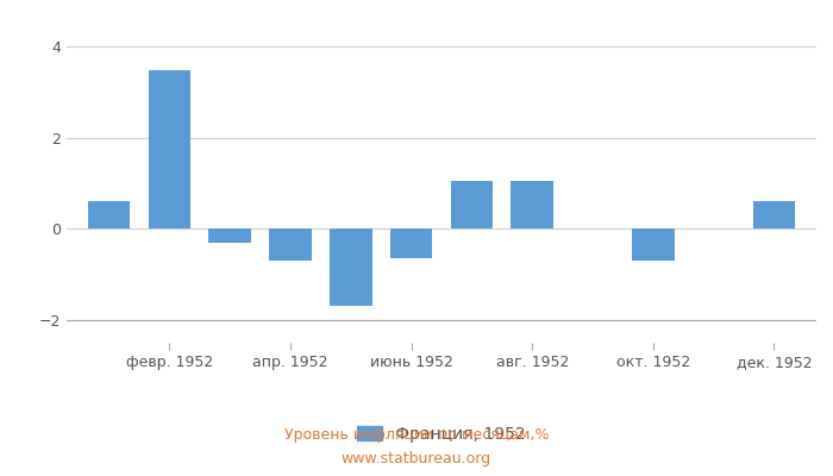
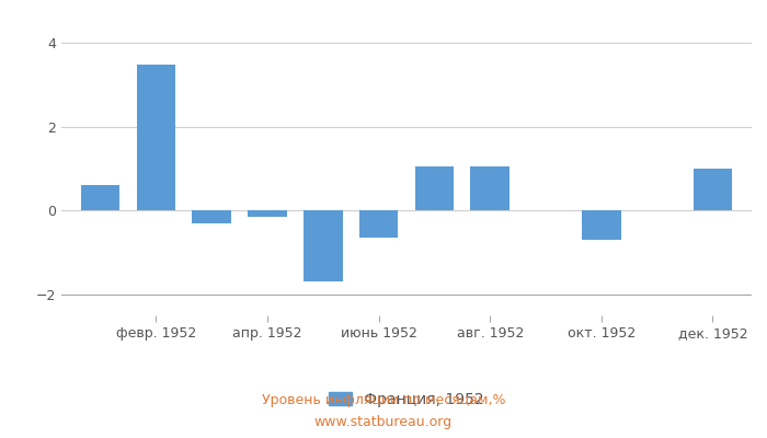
апр. 1952: -0.70 -> -0.15
дек. 1952: 0.60 -> 1.00
